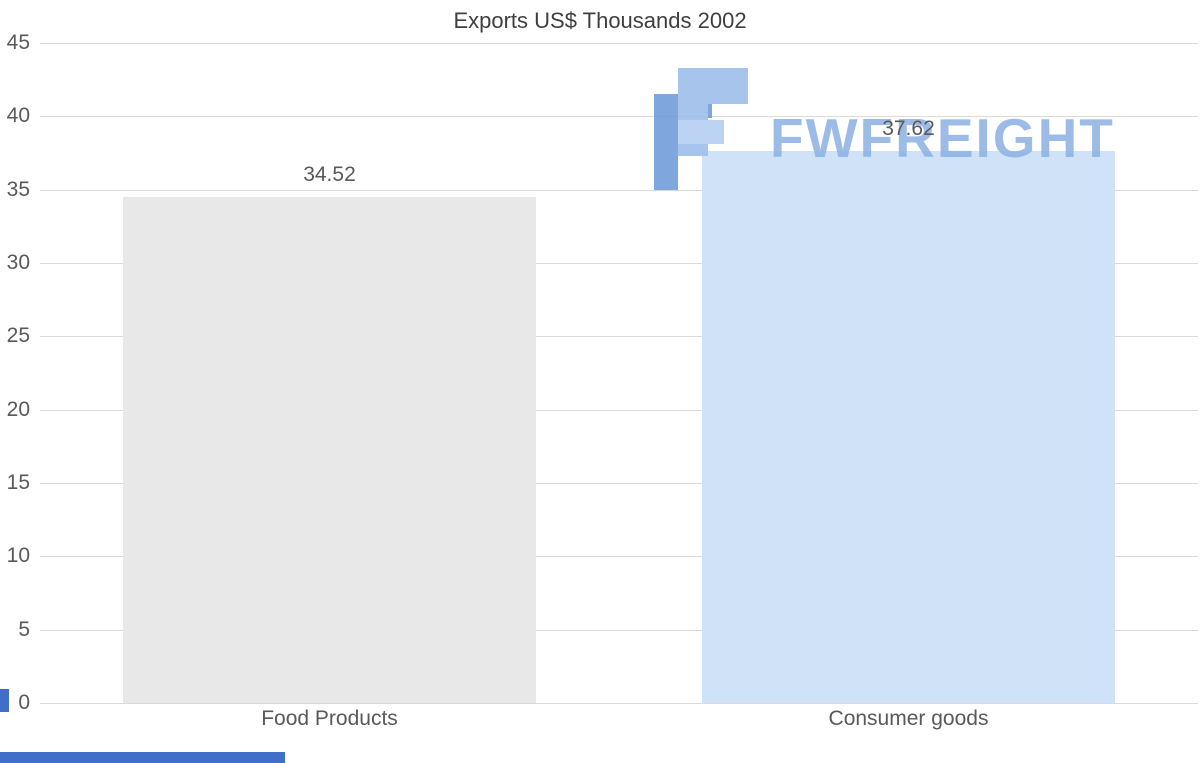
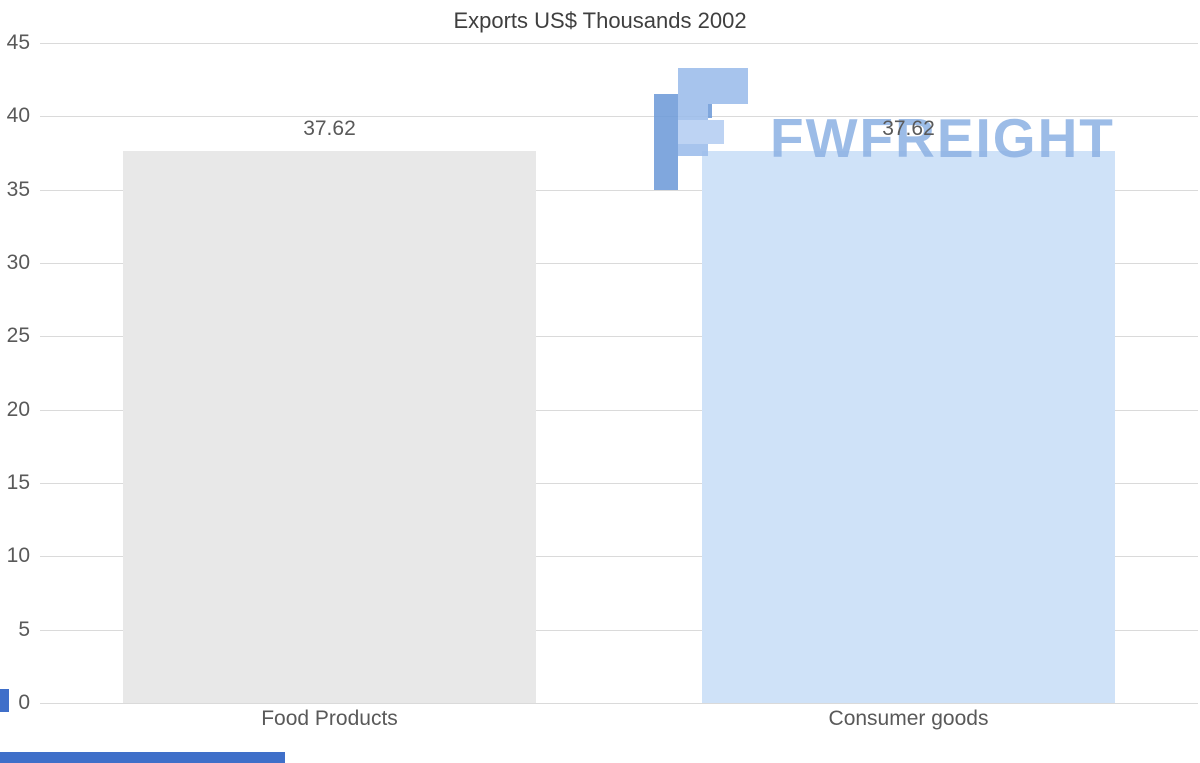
Food Products: 34.52 -> 37.62
